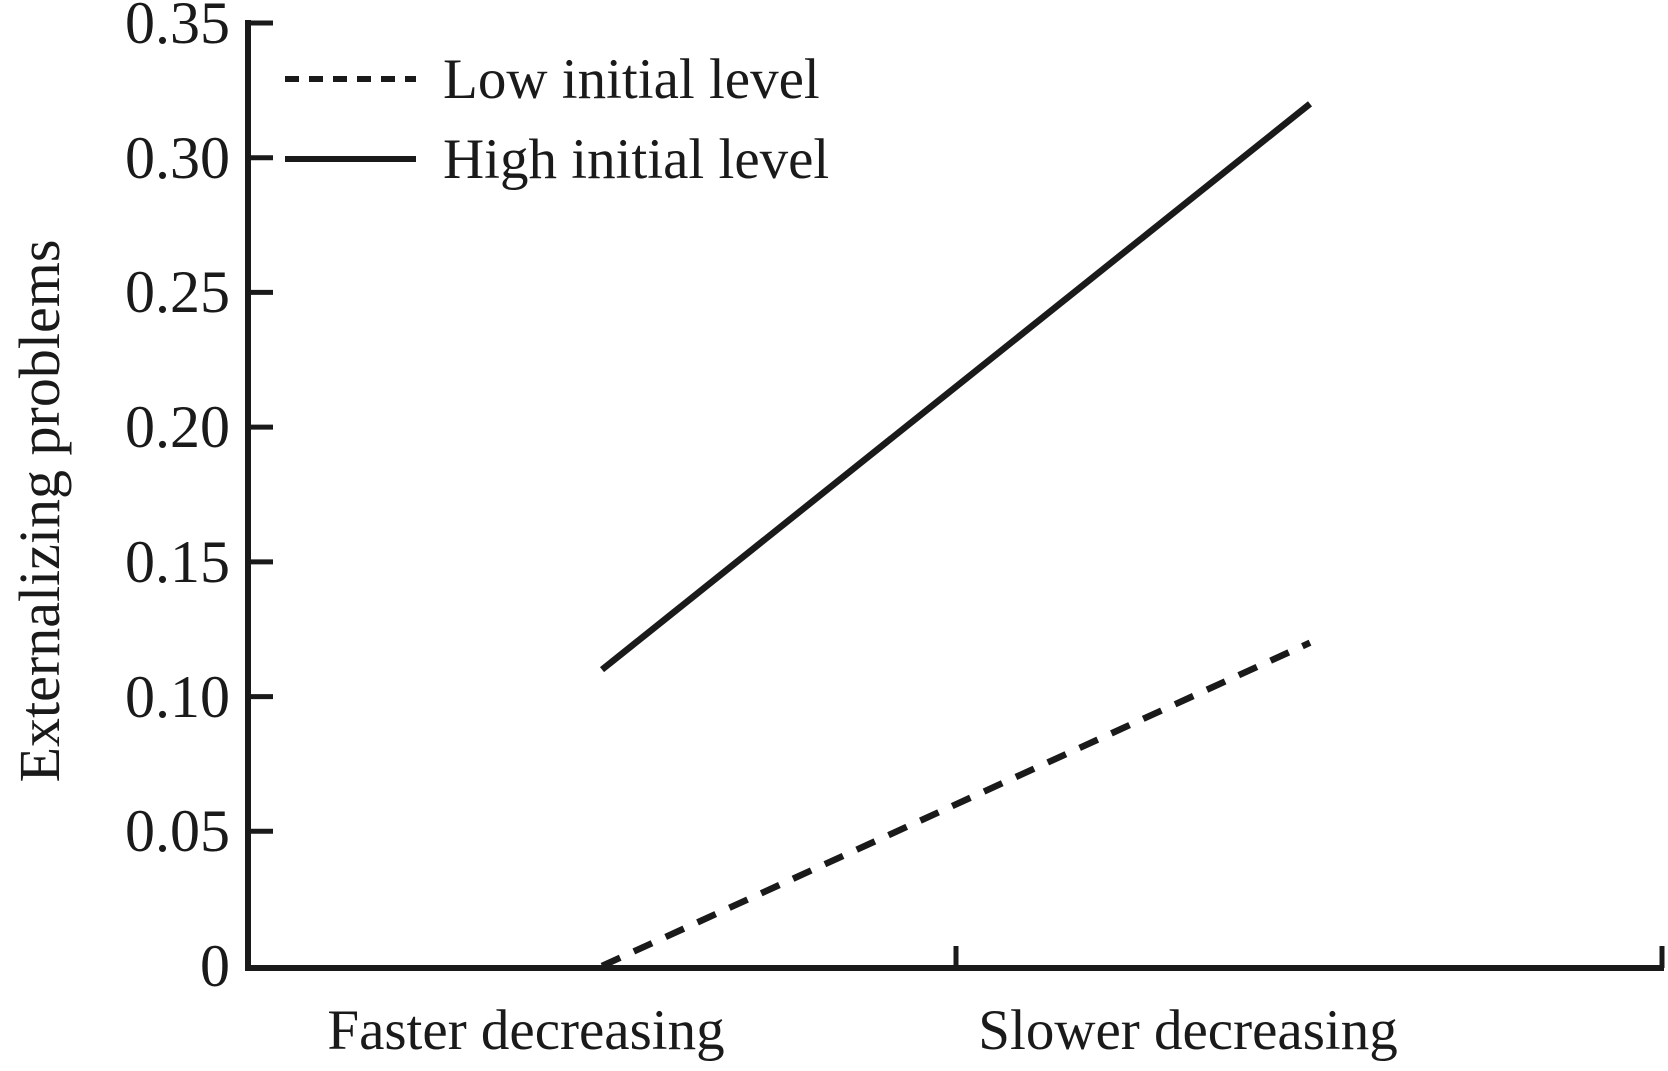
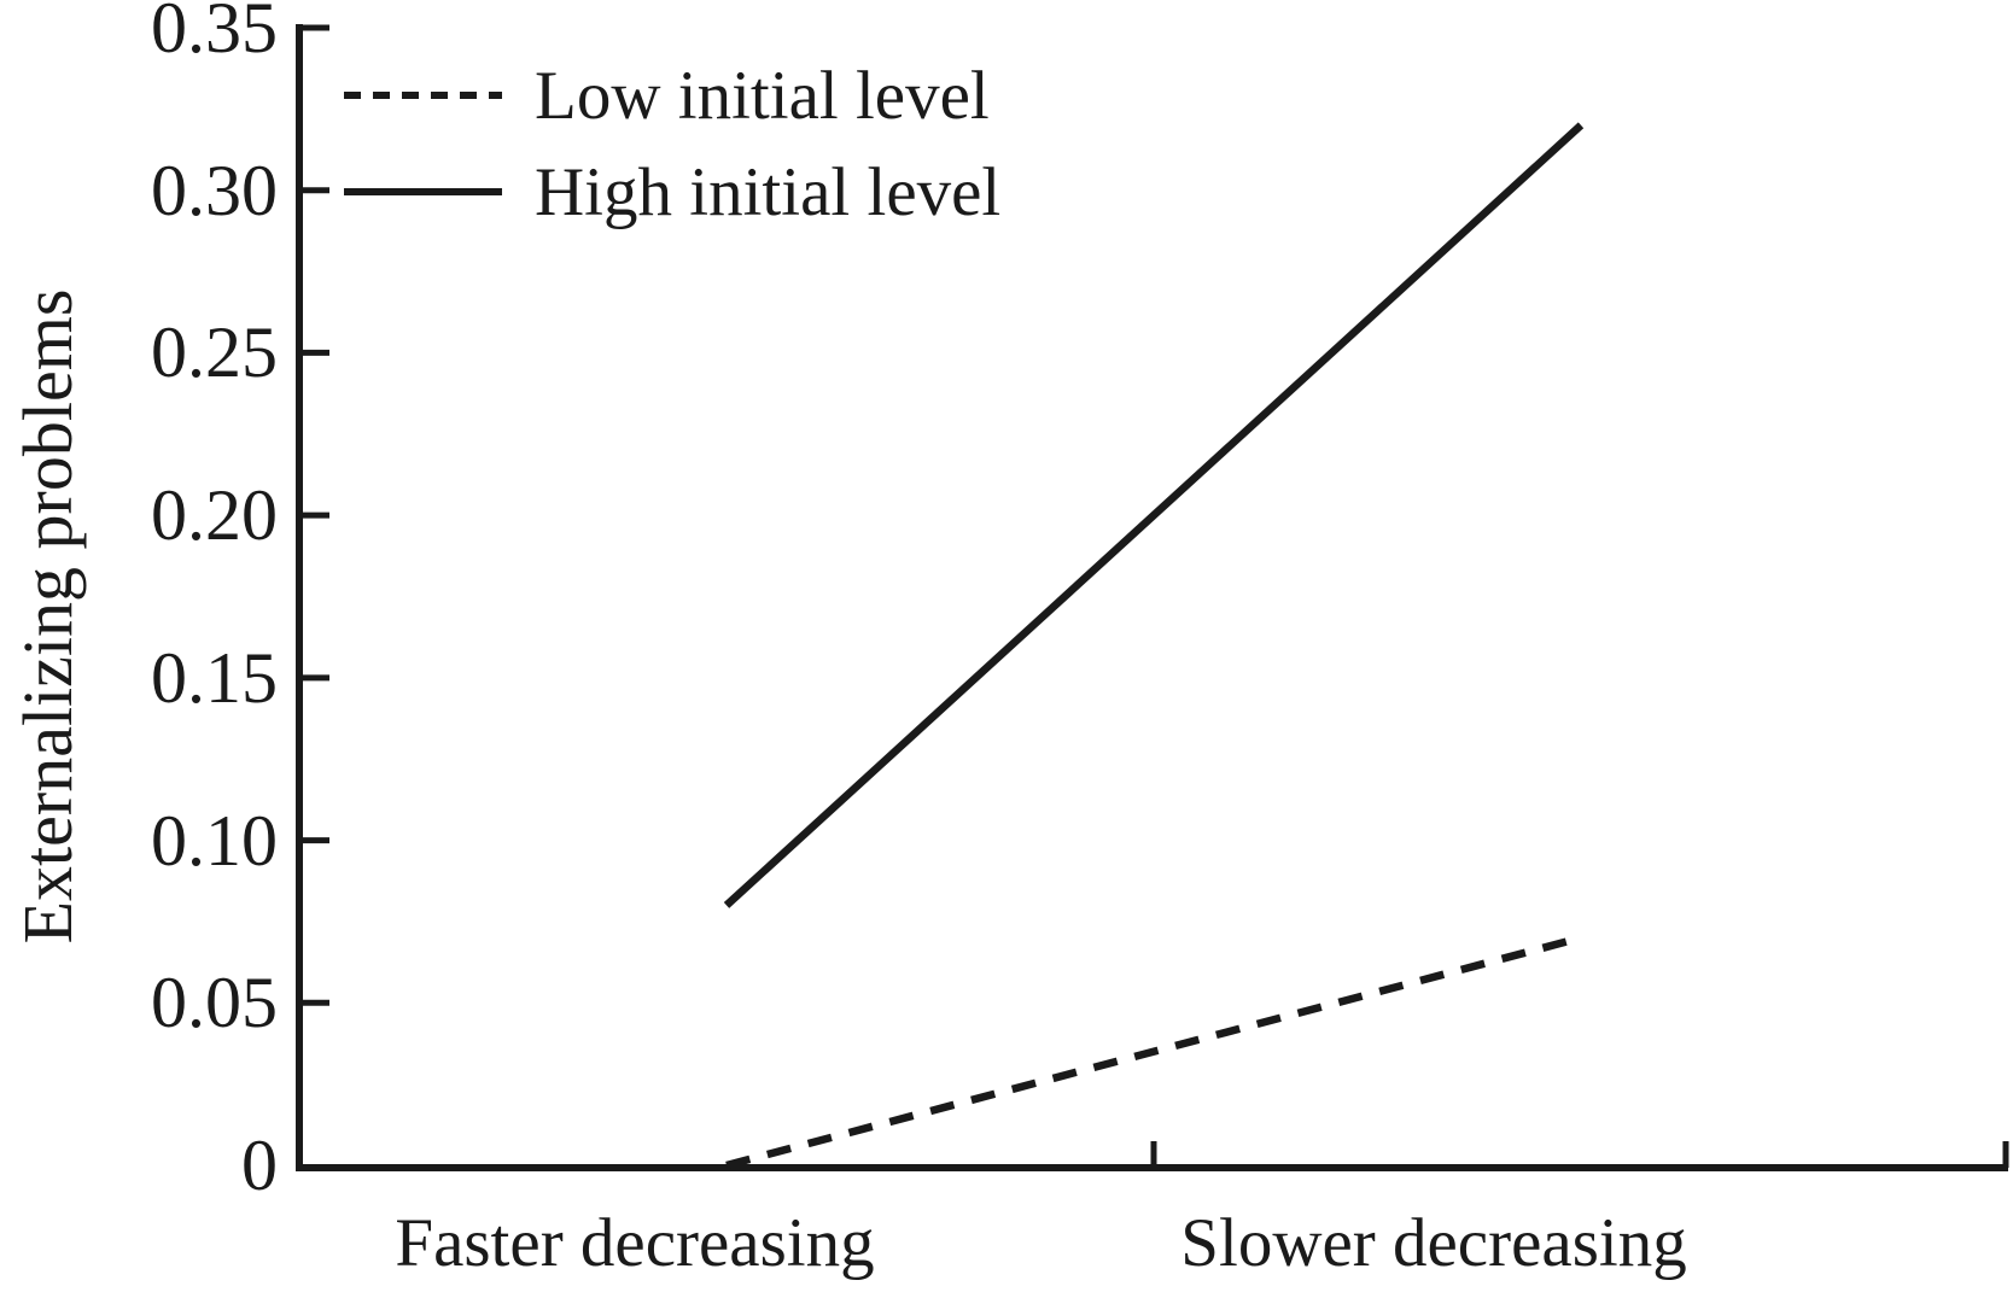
High initial level/Faster decreasing: 0.11 -> 0.08
Low initial level/Slower decreasing: 0.12 -> 0.07
